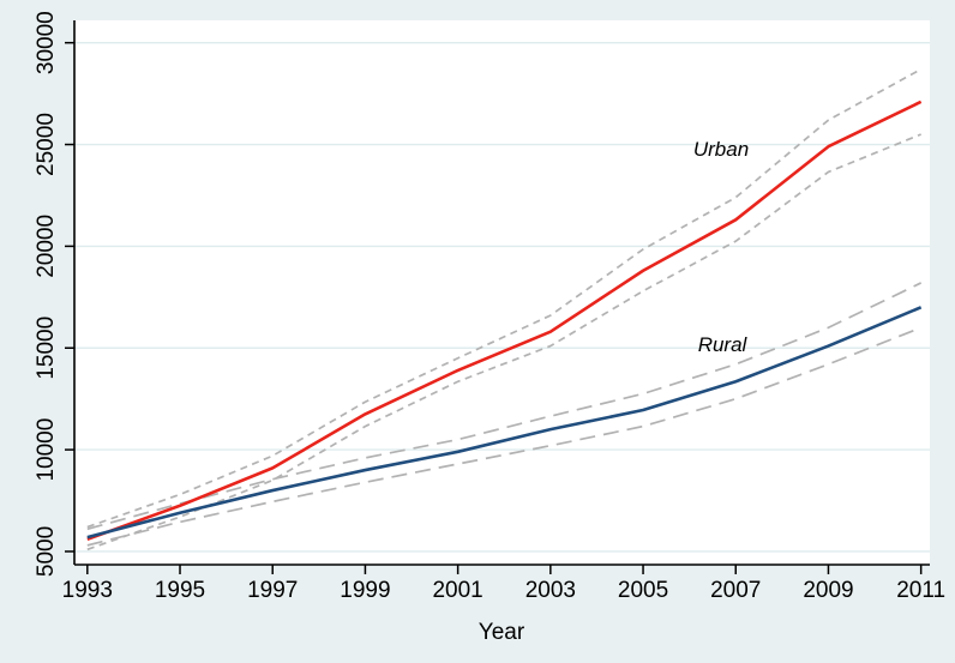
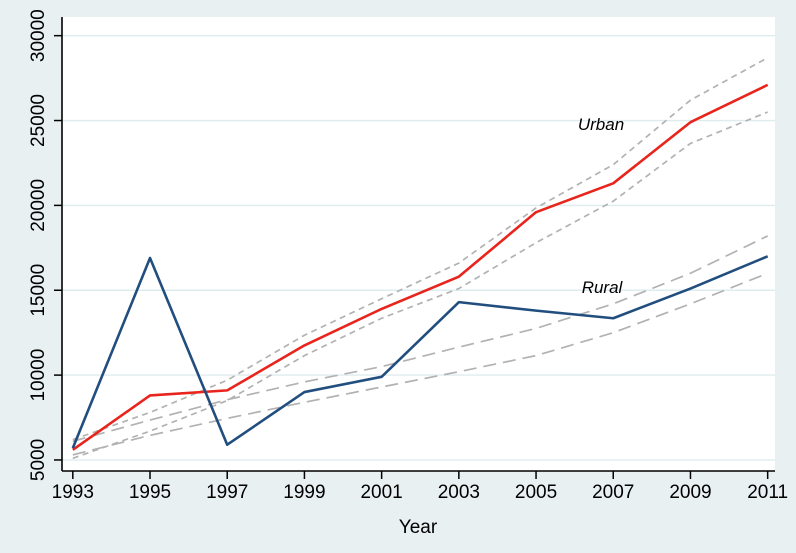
Urban/1995: 7200 -> 8800
Rural/1995: 6900 -> 16900
Rural/1997: 8000 -> 5900
Rural/2003: 11000 -> 14300
Urban/2005: 18800 -> 19600
Rural/2005: 12000 -> 13800
